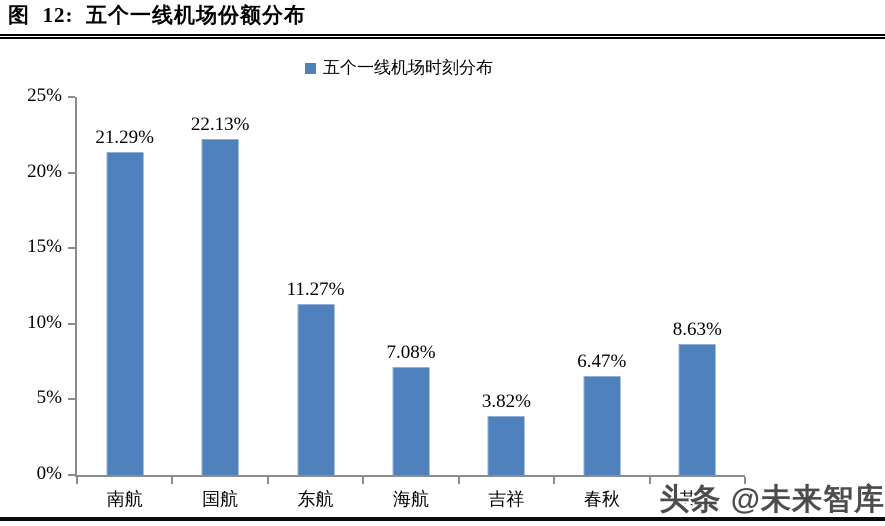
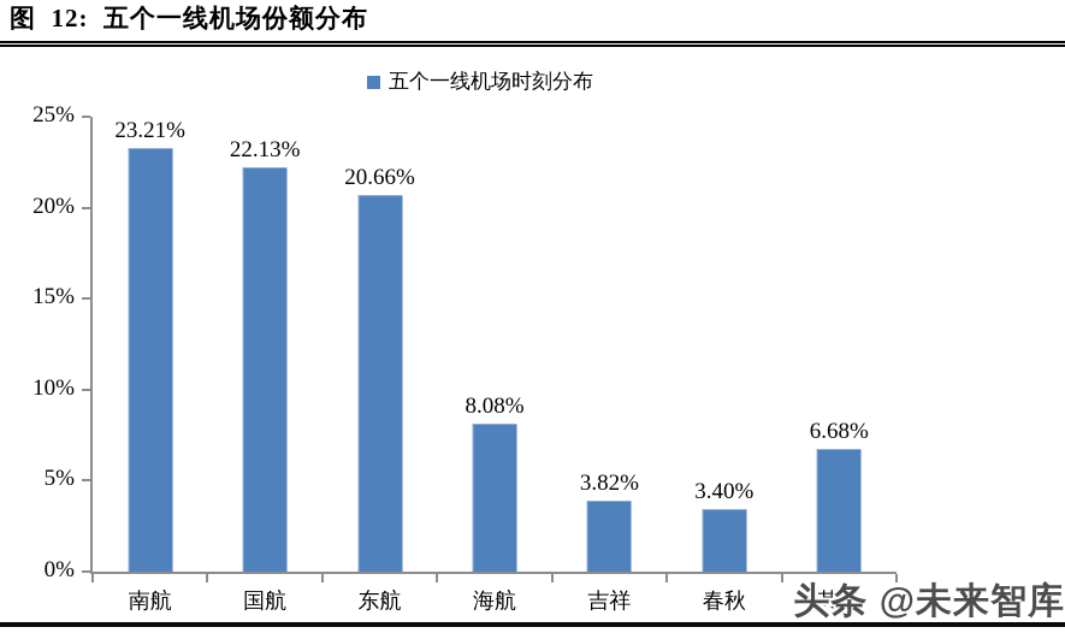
南航: 21.29% -> 23.21%
东航: 11.27% -> 20.66%
海航: 7.08% -> 8.08%
春秋: 6.47% -> 3.40%
其他: 8.63% -> 6.68%
